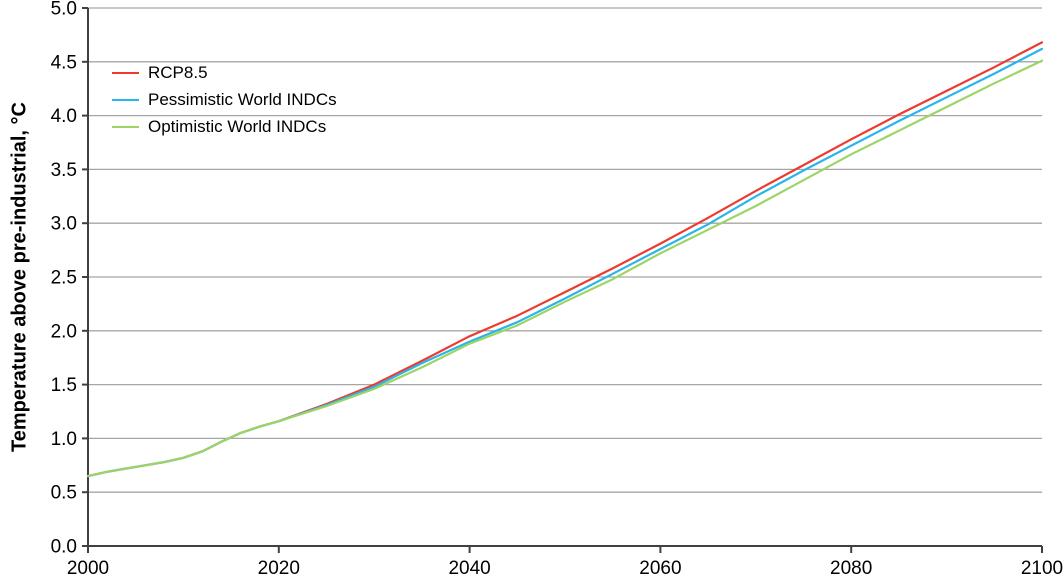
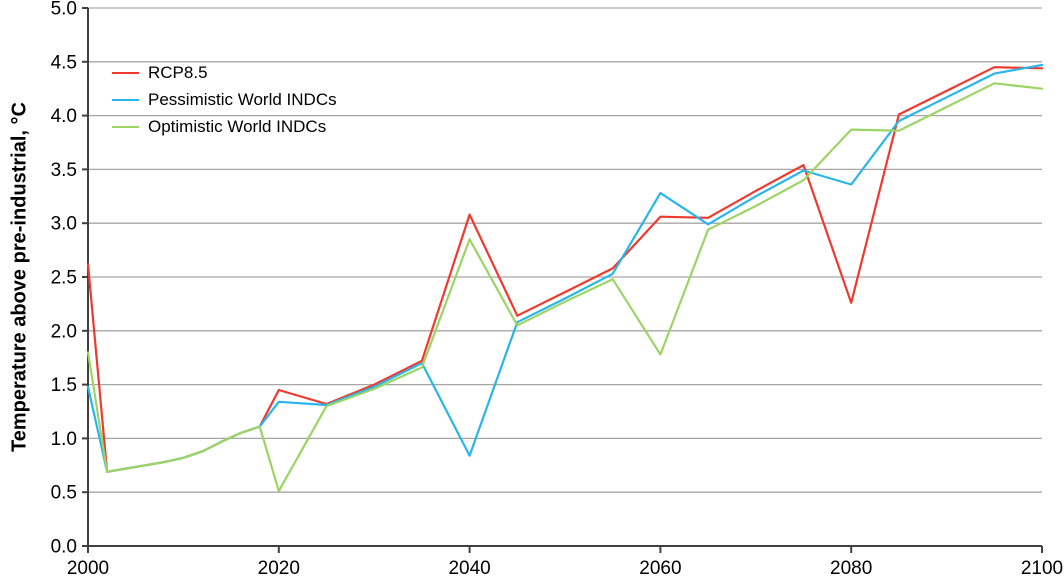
RCP8.5/2000: 0.65 -> 2.62
Pessimistic World INDCs/2000: 0.65 -> 1.48
Optimistic World INDCs/2000: 0.65 -> 1.80
RCP8.5/2020: 1.16 -> 1.45
Pessimistic World INDCs/2020: 1.16 -> 1.34
Optimistic World INDCs/2020: 1.16 -> 0.51
RCP8.5/2040: 1.95 -> 3.08
Pessimistic World INDCs/2040: 1.90 -> 0.84
Optimistic World INDCs/2040: 1.88 -> 2.85
RCP8.5/2060: 2.81 -> 3.06
Pessimistic World INDCs/2060: 2.76 -> 3.28
Optimistic World INDCs/2060: 2.72 -> 1.78
RCP8.5/2080: 3.78 -> 2.26
Pessimistic World INDCs/2080: 3.72 -> 3.36
Optimistic World INDCs/2080: 3.64 -> 3.87
RCP8.5/2100: 4.68 -> 4.44
Pessimistic World INDCs/2100: 4.62 -> 4.47
Optimistic World INDCs/2100: 4.51 -> 4.25
